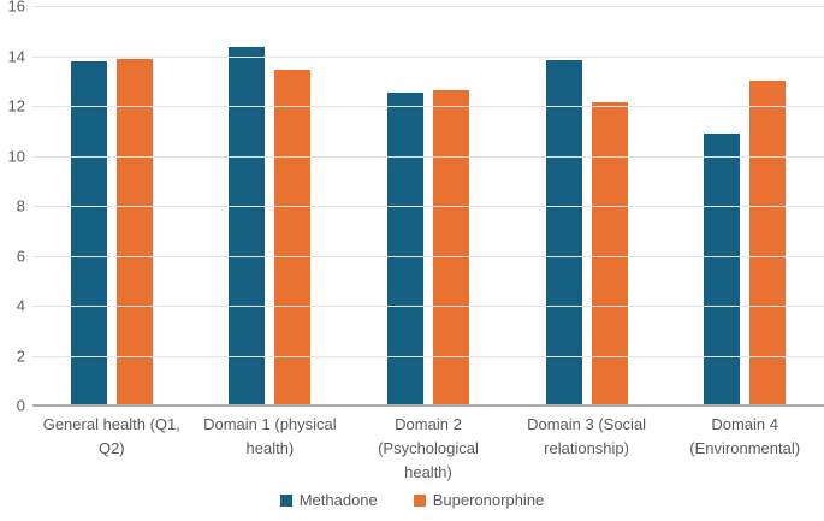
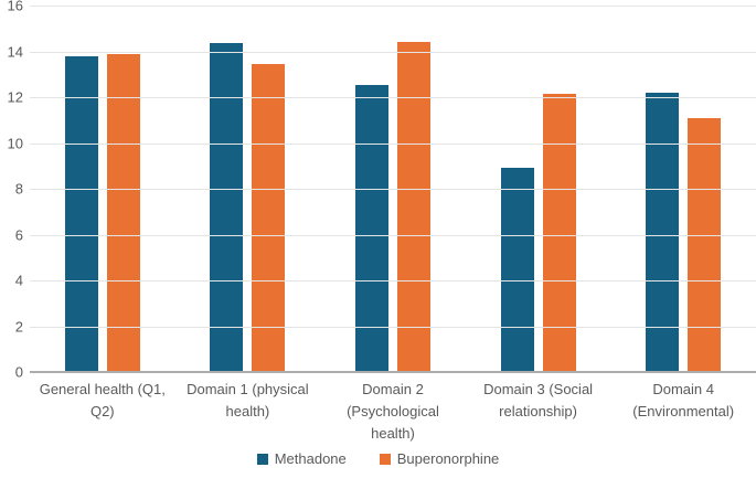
Buperonorphine/Domain 2 (Psychological health): 12.7 -> 14.4
Methadone/Domain 3 (Social relationship): 13.8 -> 8.9
Methadone/Domain 4 (Environmental): 10.9 -> 12.2
Buperonorphine/Domain 4 (Environmental): 13.0 -> 11.1
